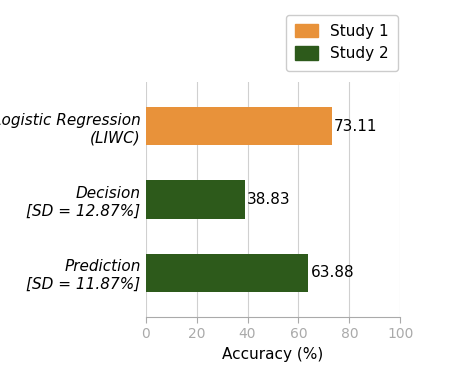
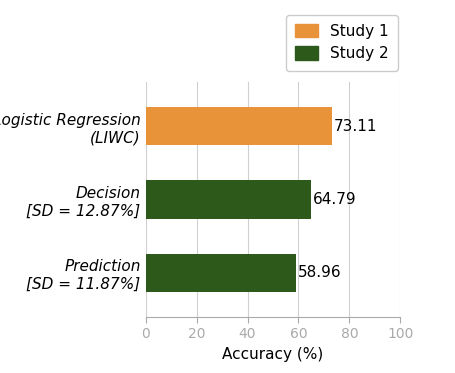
Decision [SD = 12.87%]: 38.83 -> 64.79
Prediction [SD = 11.87%]: 63.88 -> 58.96
